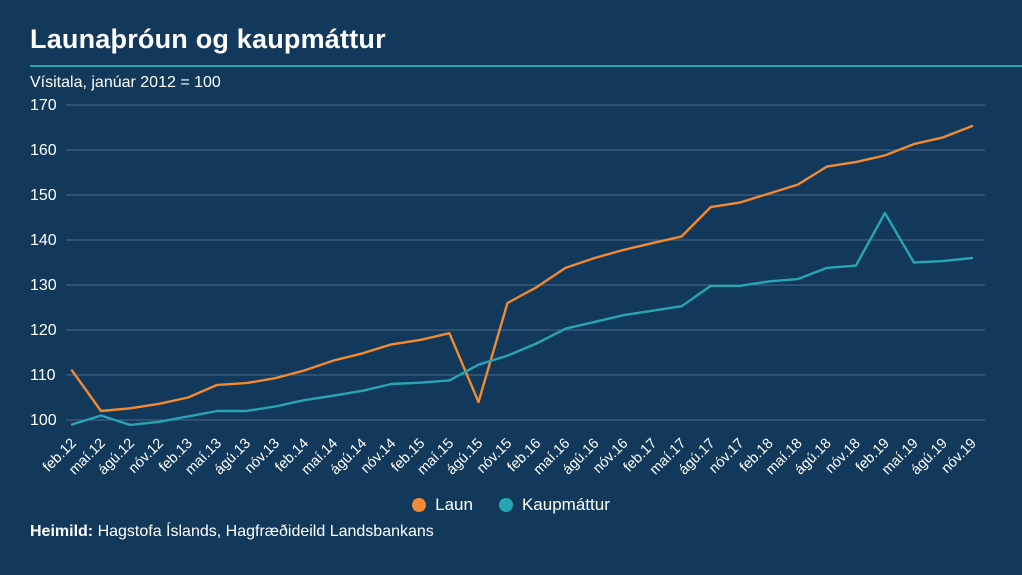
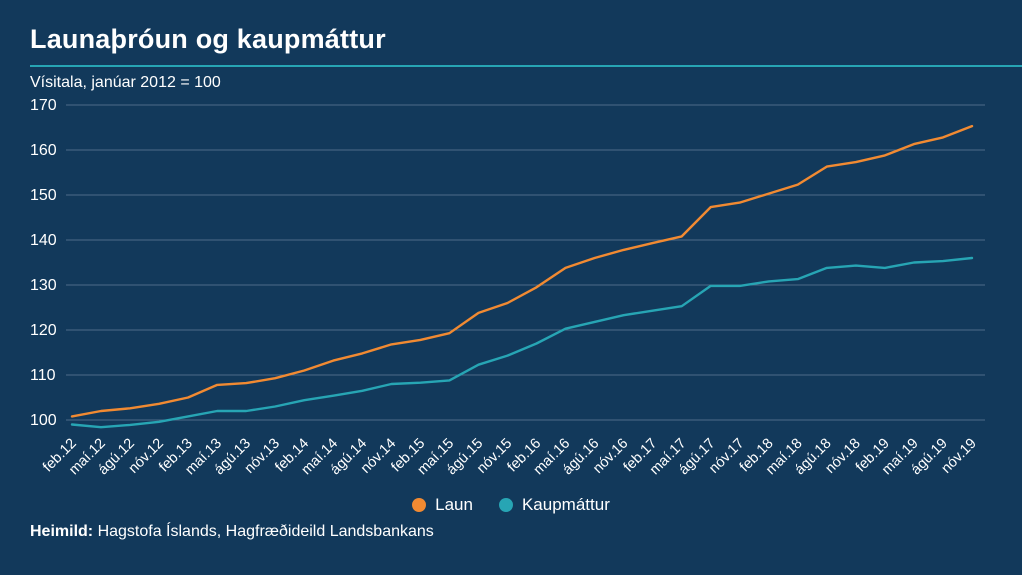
Laun/feb.12: 111 -> 101
Kaupmáttur/maí.12: 101 -> 98
Laun/ágú.15: 104 -> 124
Kaupmáttur/feb.19: 146 -> 134
